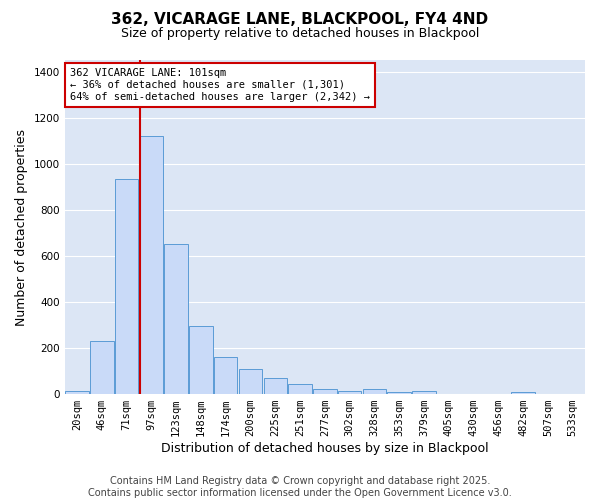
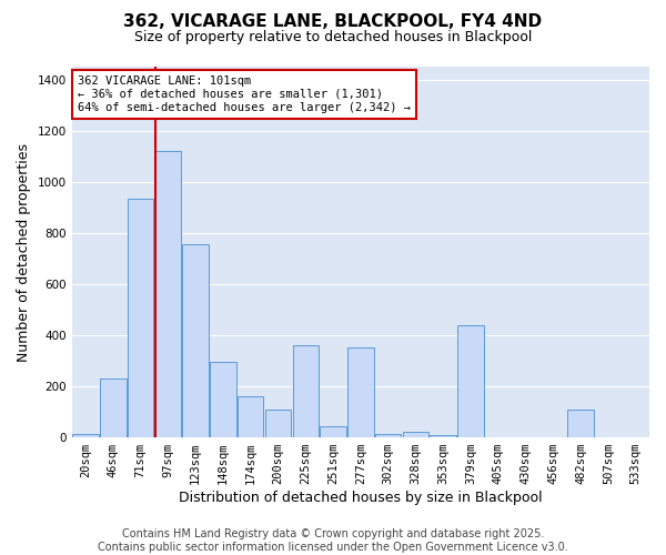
123sqm: 650 -> 755
225sqm: 70 -> 360
277sqm: 20 -> 350
379sqm: 12 -> 440
482sqm: 8 -> 110
